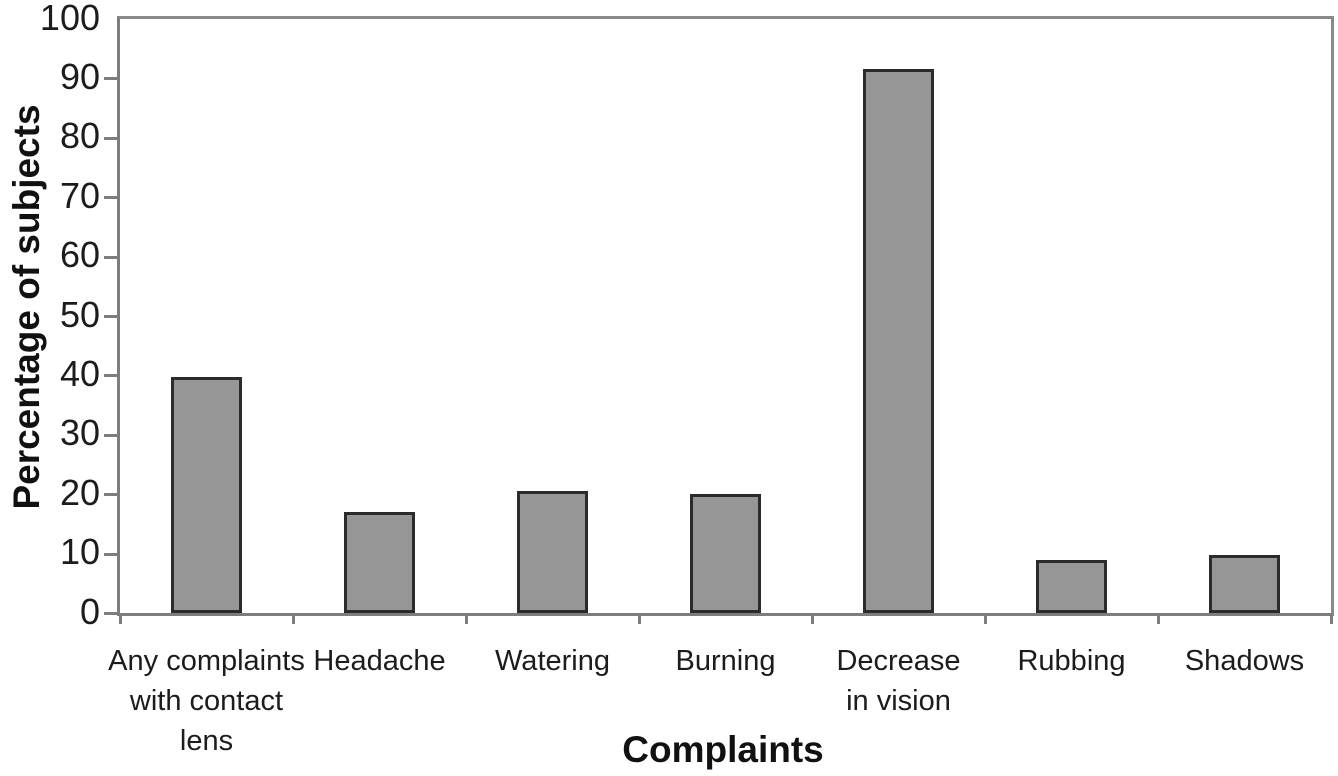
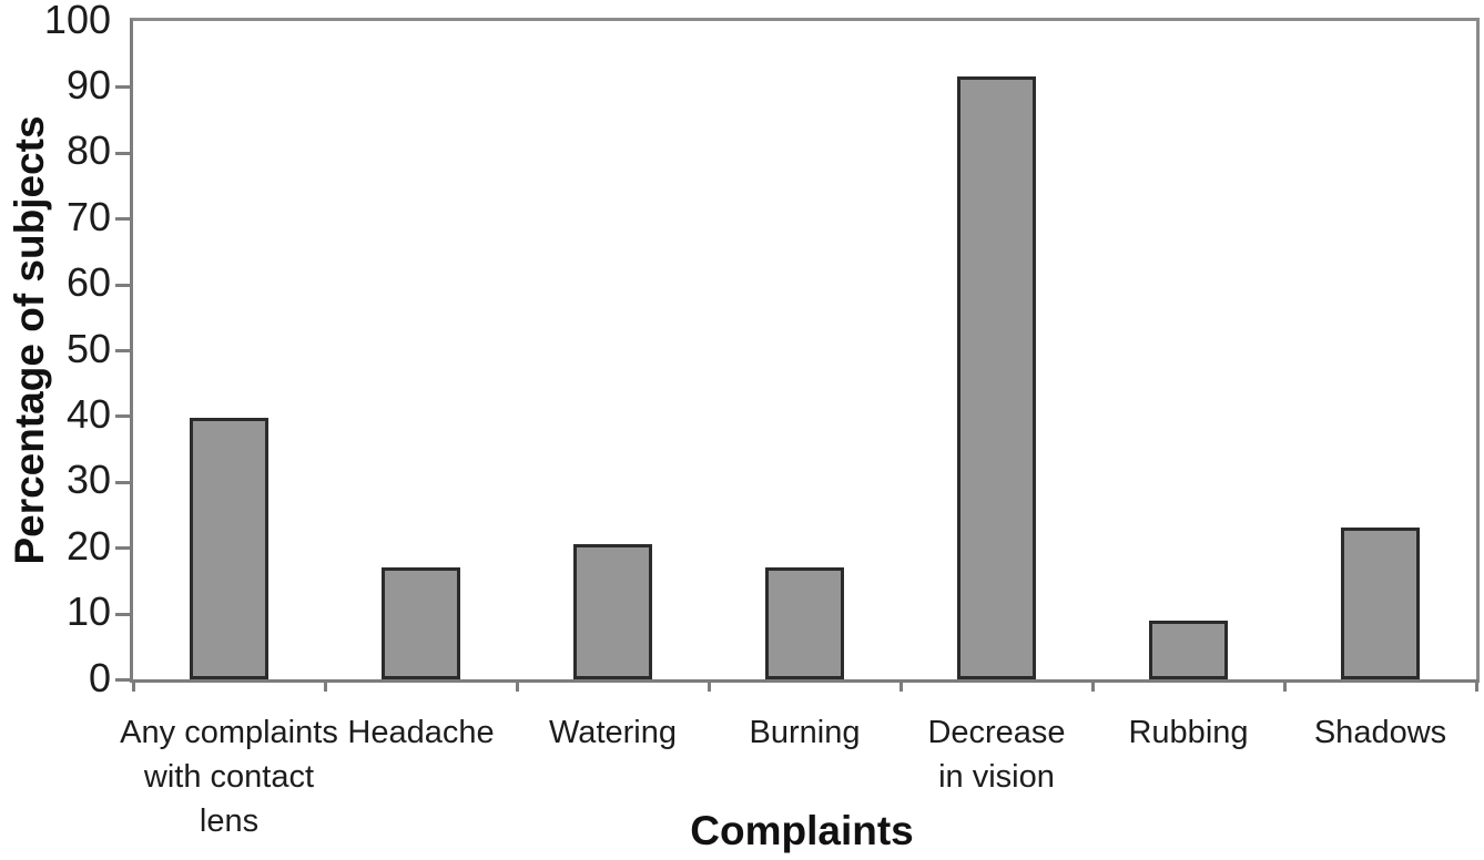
Burning: 20 -> 17
Shadows: 10 -> 23
